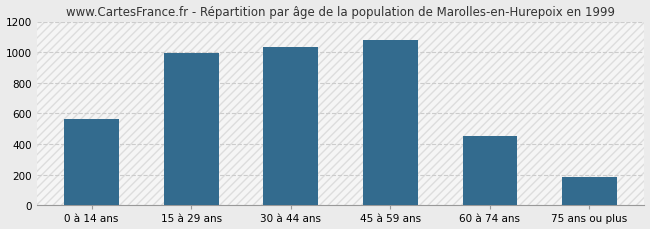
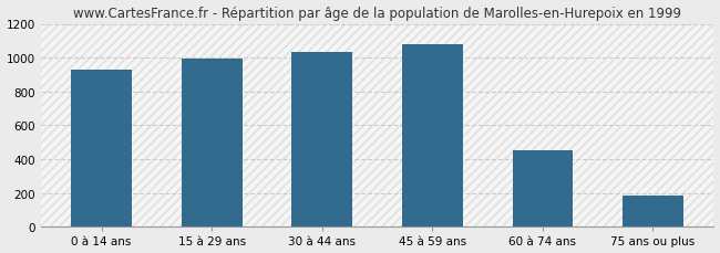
0 à 14 ans: 560 -> 930
